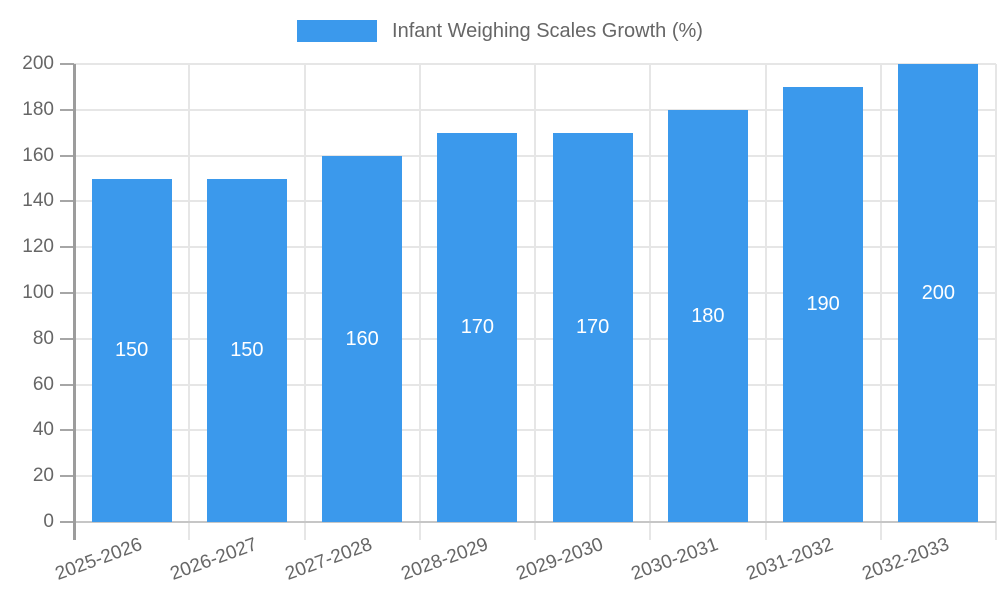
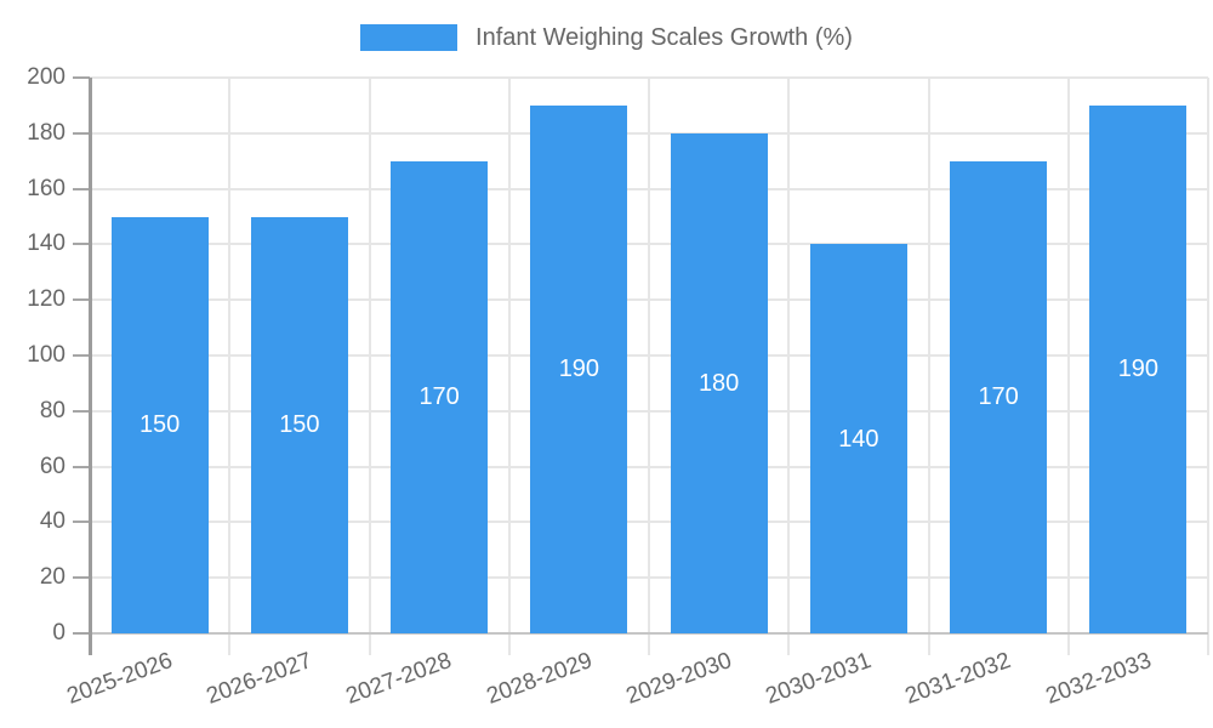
2027-2028: 160 -> 170
2028-2029: 170 -> 190
2029-2030: 170 -> 180
2030-2031: 180 -> 140
2031-2032: 190 -> 170
2032-2033: 200 -> 190
